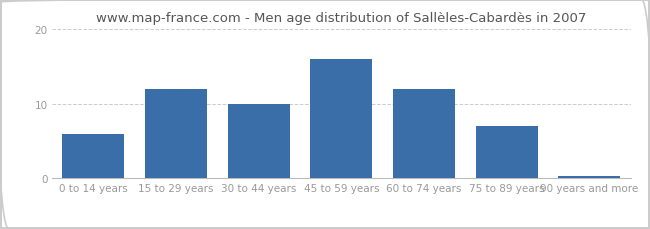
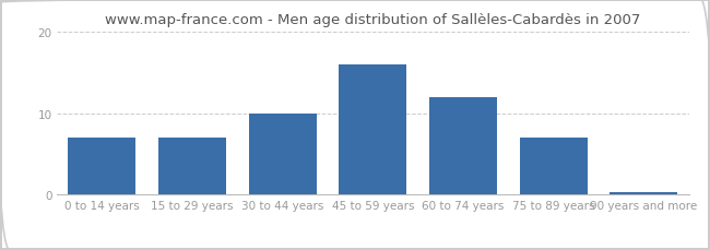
0 to 14 years: 6.0 -> 7.0
15 to 29 years: 12.0 -> 7.0
